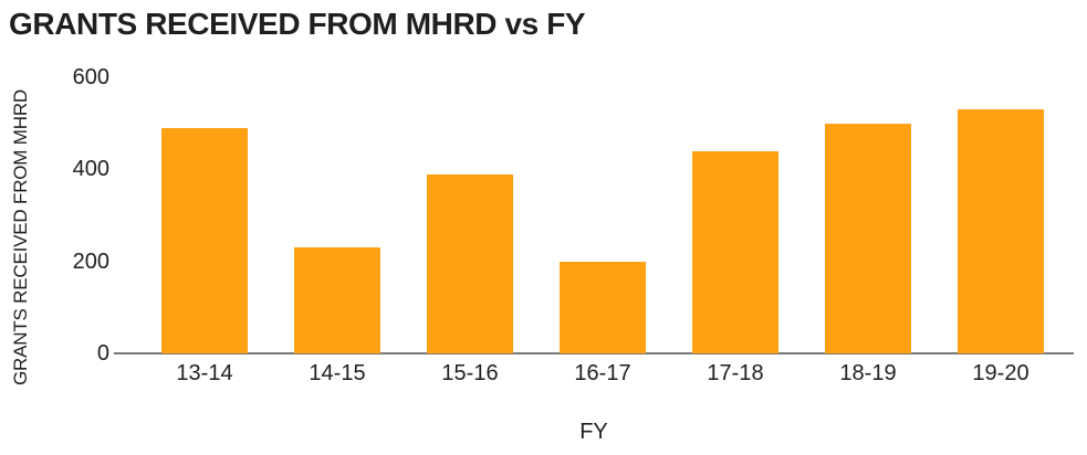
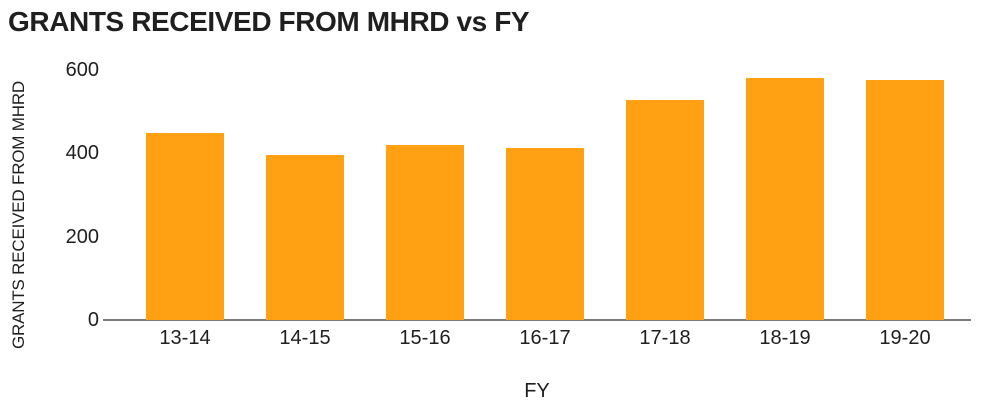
13-14: 490 -> 450
14-15: 230 -> 400
15-16: 390 -> 420
16-17: 200 -> 410
17-18: 440 -> 530
18-19: 500 -> 580
19-20: 530 -> 580
